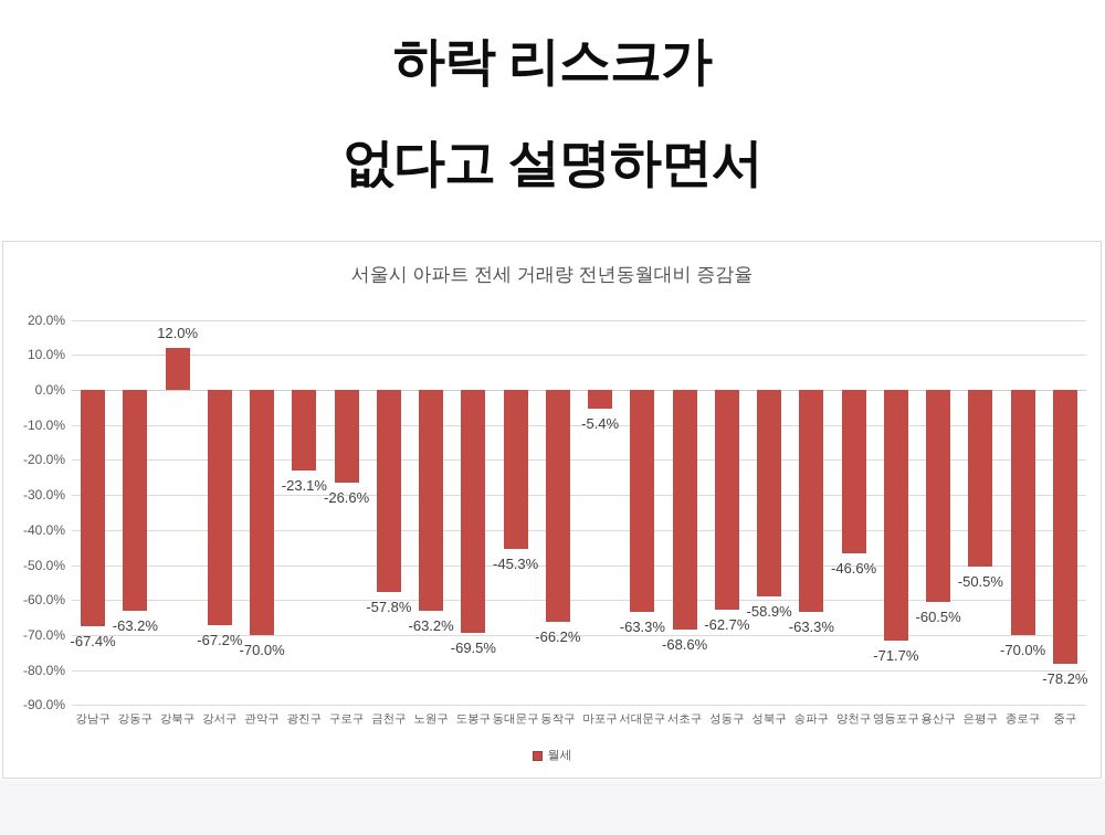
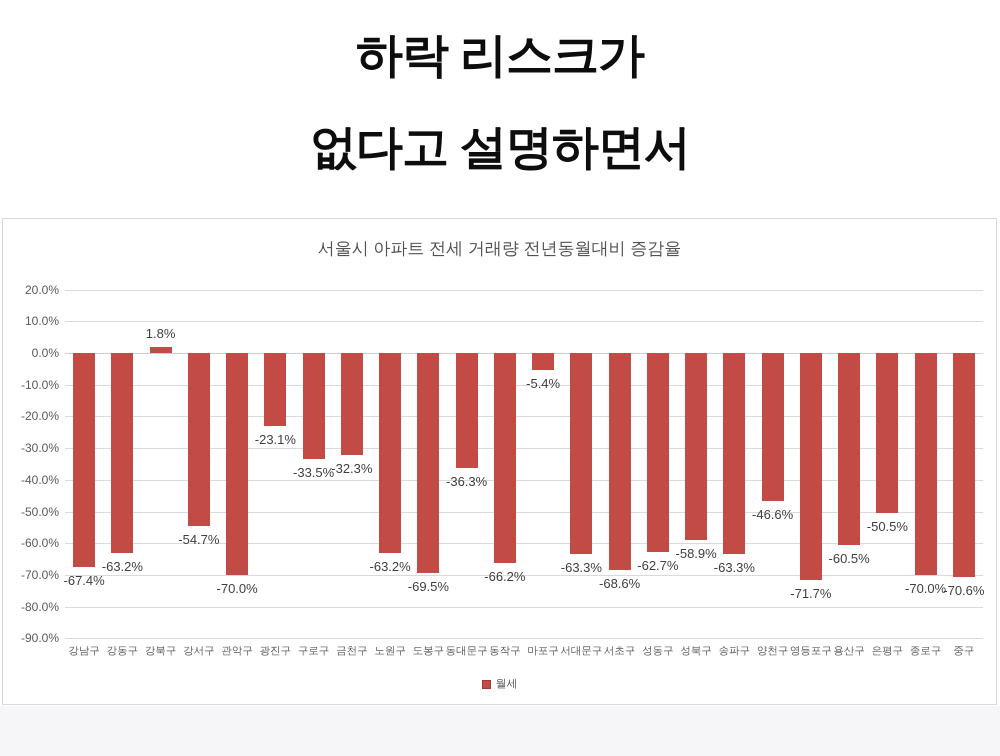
강북구: 12.0% -> 1.8%
강서구: -67.2% -> -54.7%
구로구: -26.6% -> -33.5%
금천구: -57.8% -> -32.3%
동대문구: -45.3% -> -36.3%
중구: -78.2% -> -70.6%
